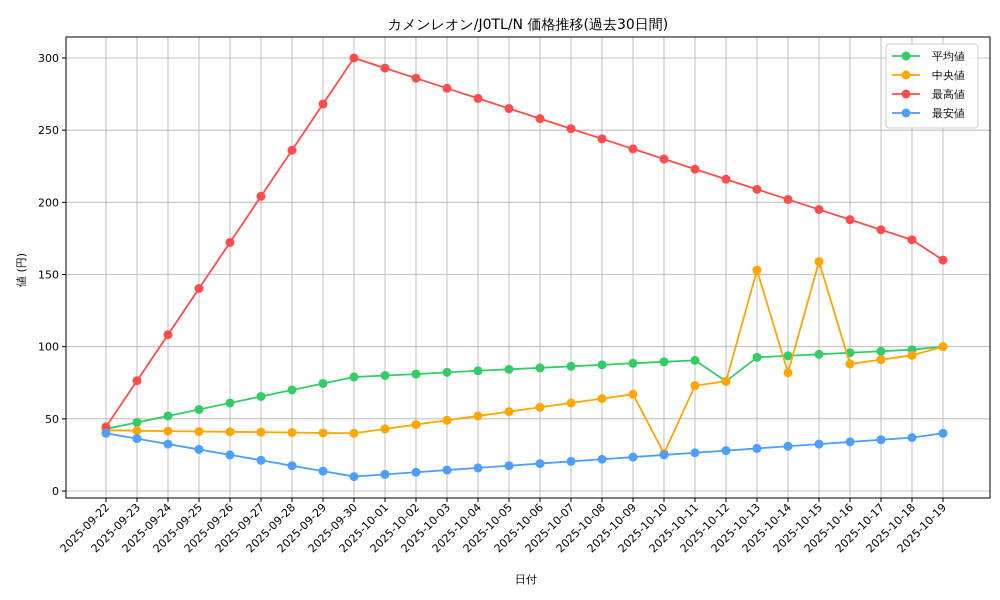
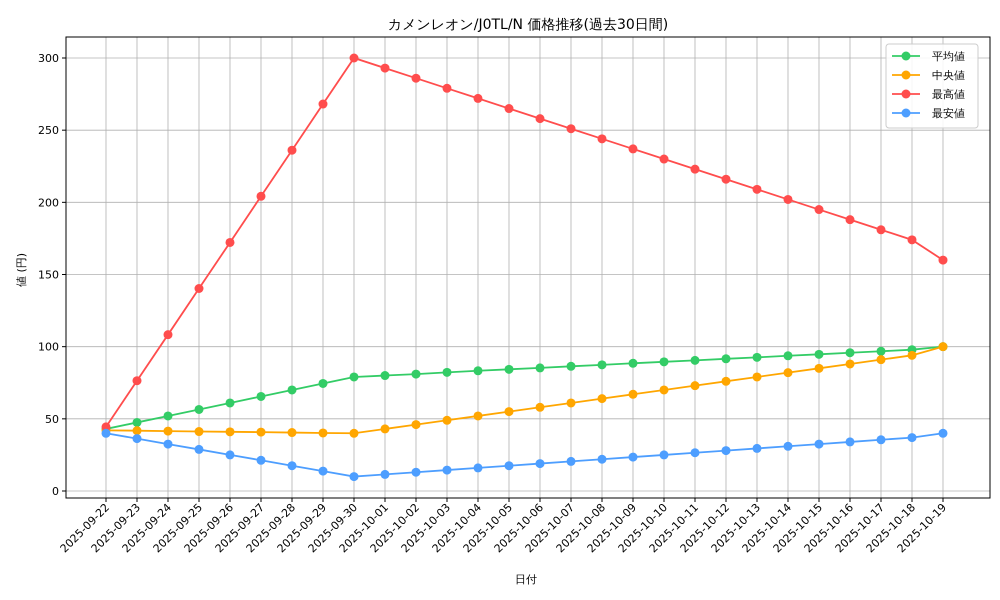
中央値/2025-10-10: 26 -> 70
平均値/2025-10-12: 76 -> 92
中央値/2025-10-13: 153 -> 79
中央値/2025-10-15: 159 -> 85
